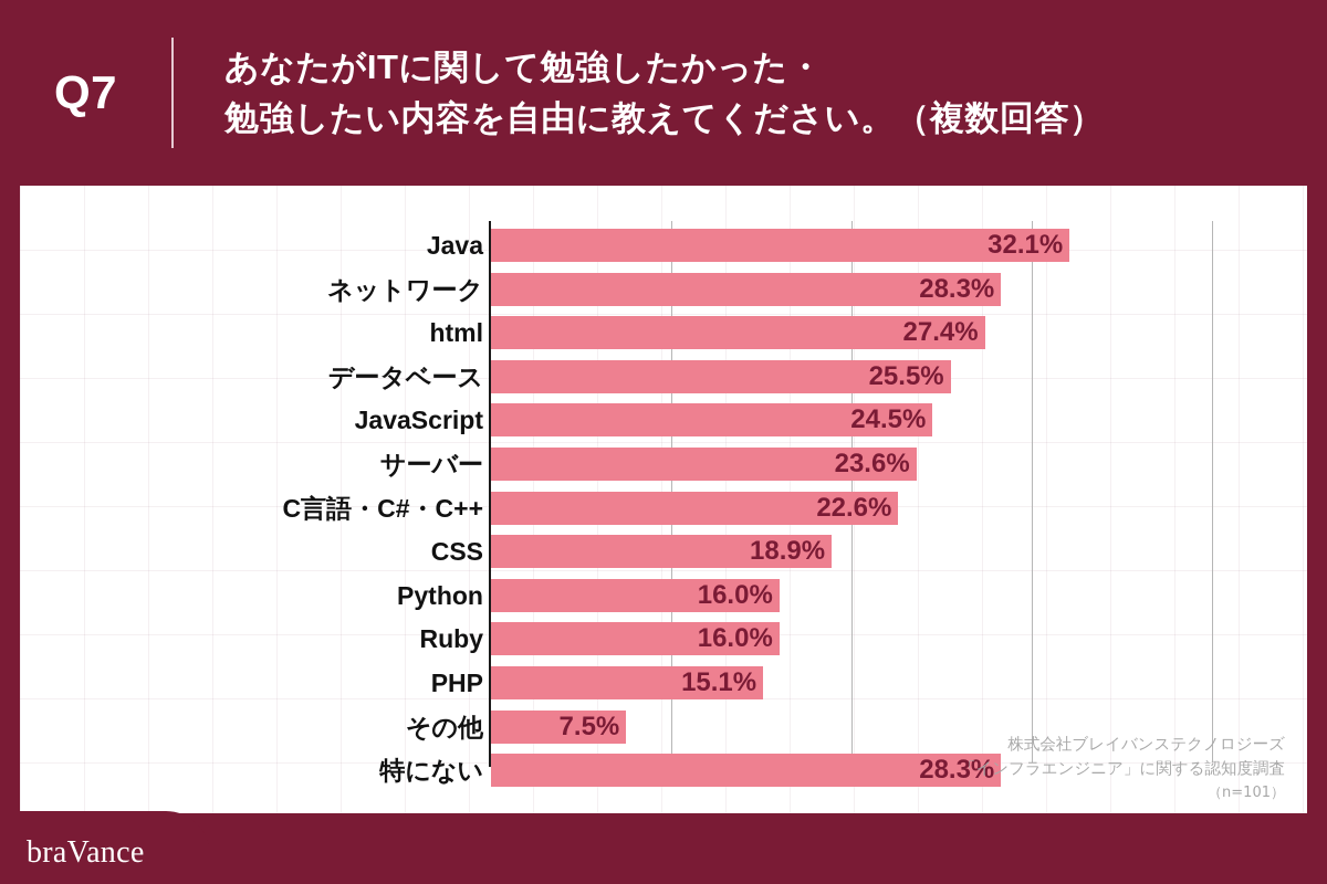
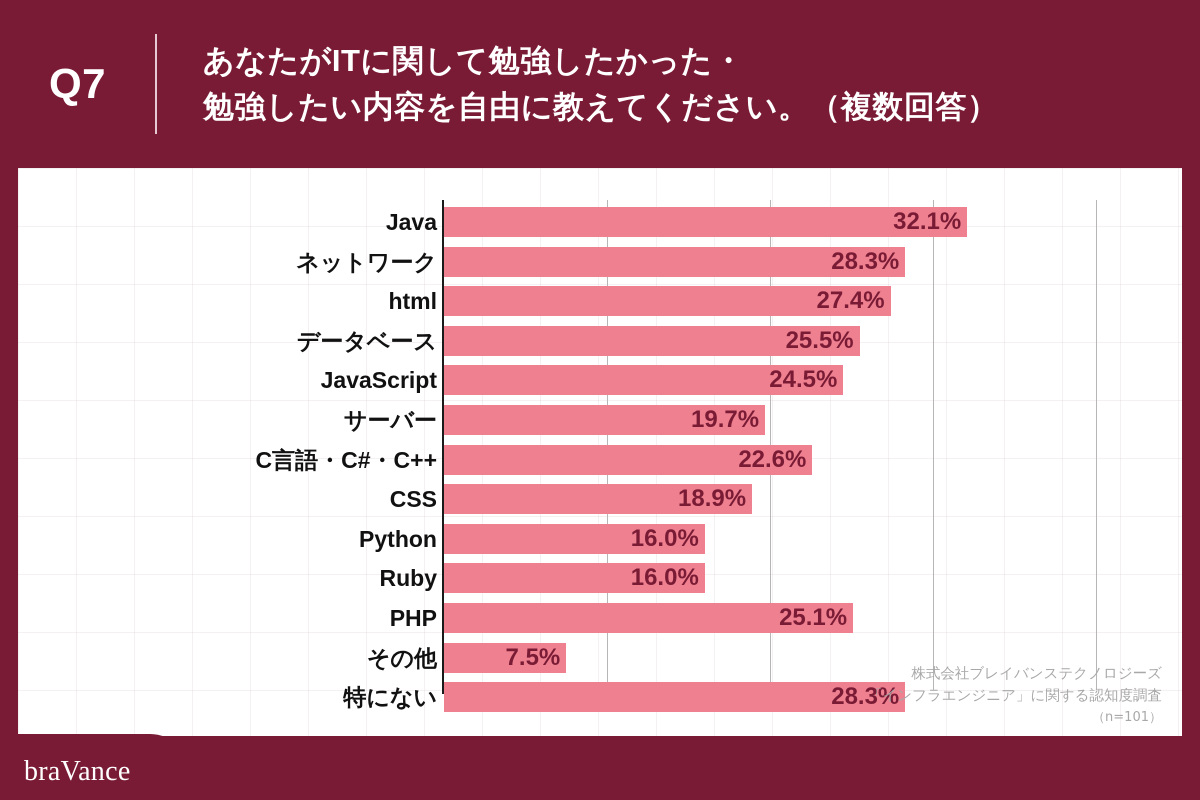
サーバー: 23.6% -> 19.7%
PHP: 15.1% -> 25.1%
